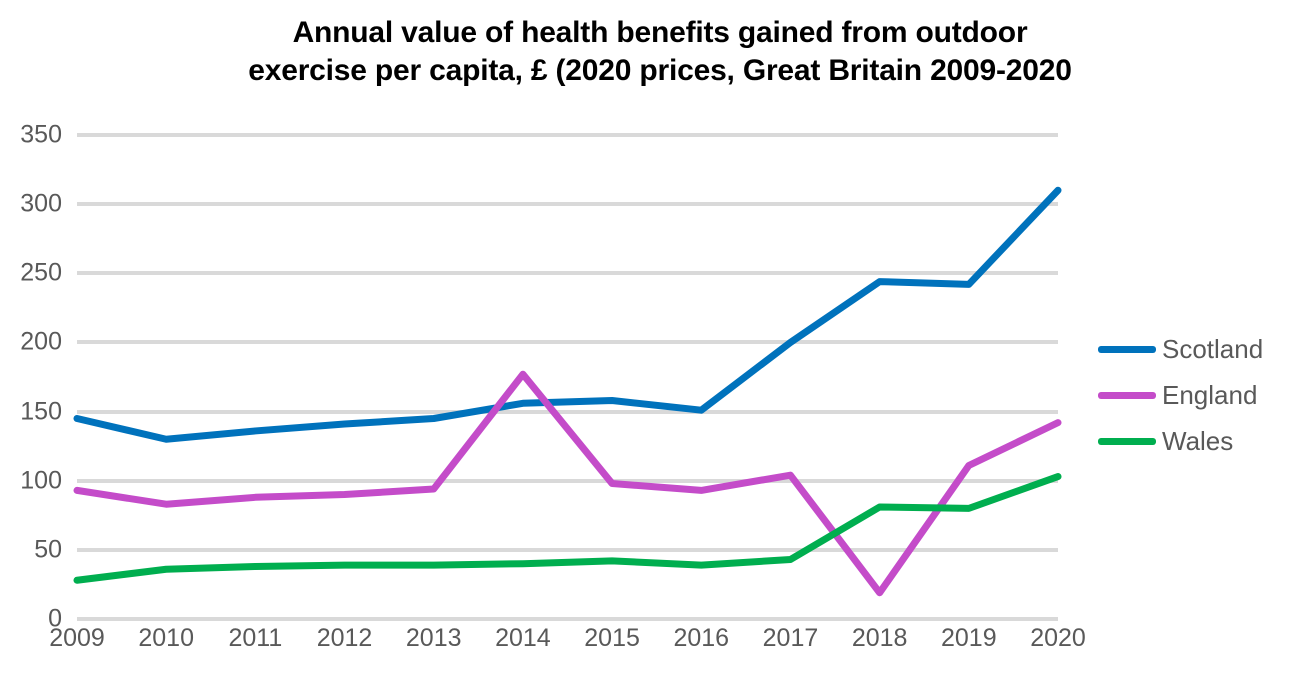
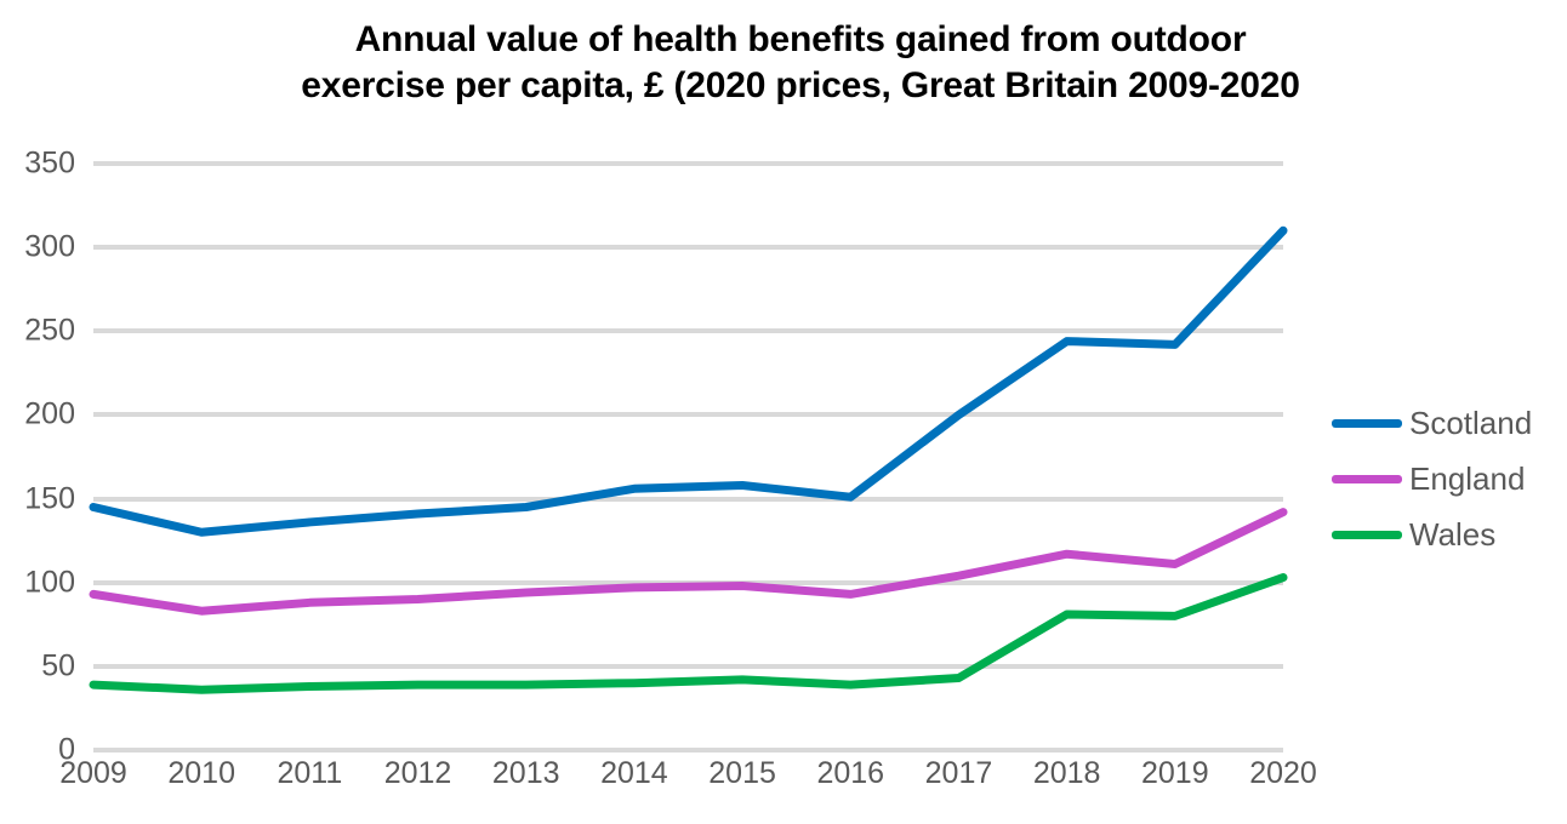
Wales/2009: 28 -> 39
England/2014: 177 -> 97
England/2018: 19 -> 117
